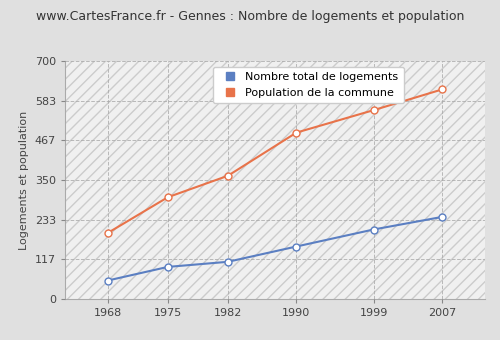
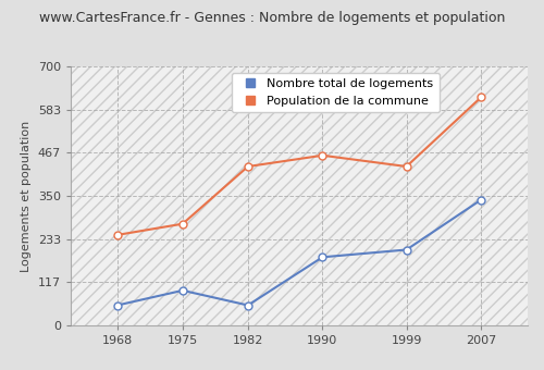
Population de la commune/1968: 195 -> 245
Population de la commune/1975: 300 -> 275
Nombre total de logements/1982: 110 -> 55
Population de la commune/1982: 363 -> 430
Nombre total de logements/1990: 155 -> 185
Population de la commune/1990: 490 -> 460
Population de la commune/1999: 556 -> 430
Nombre total de logements/2007: 242 -> 340
